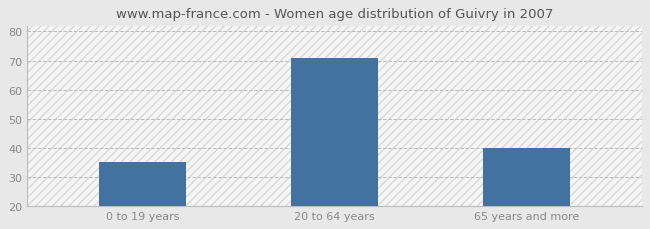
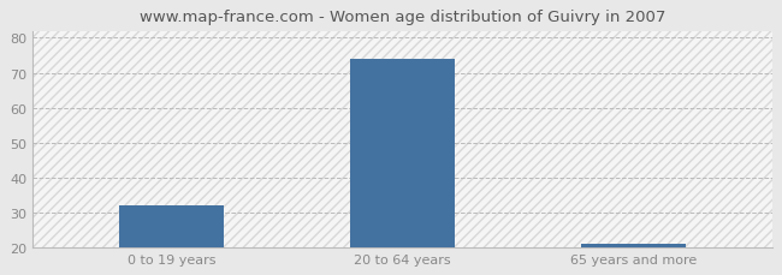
0 to 19 years: 35 -> 32
20 to 64 years: 71 -> 74
65 years and more: 40 -> 21
